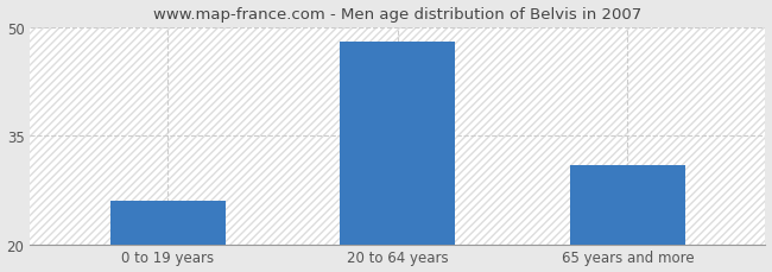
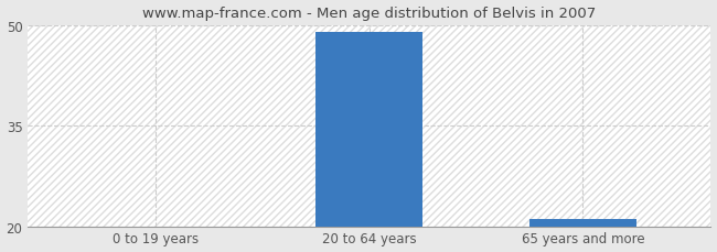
0 to 19 years: 26 -> 20
20 to 64 years: 48 -> 49
65 years and more: 31 -> 21
